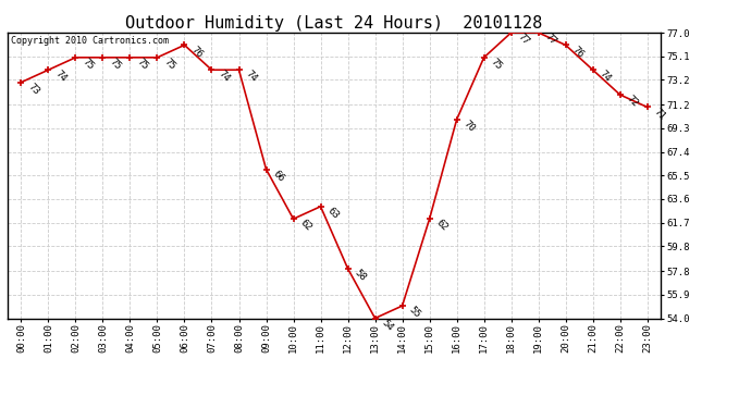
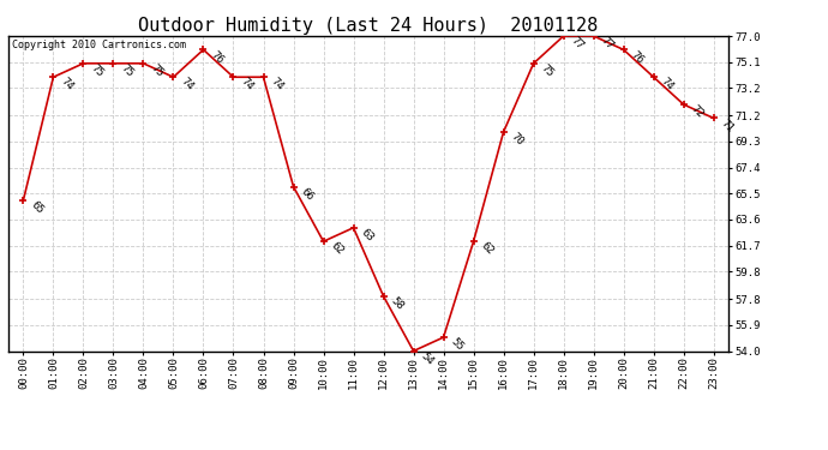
00:00: 73 -> 65
05:00: 75 -> 74
